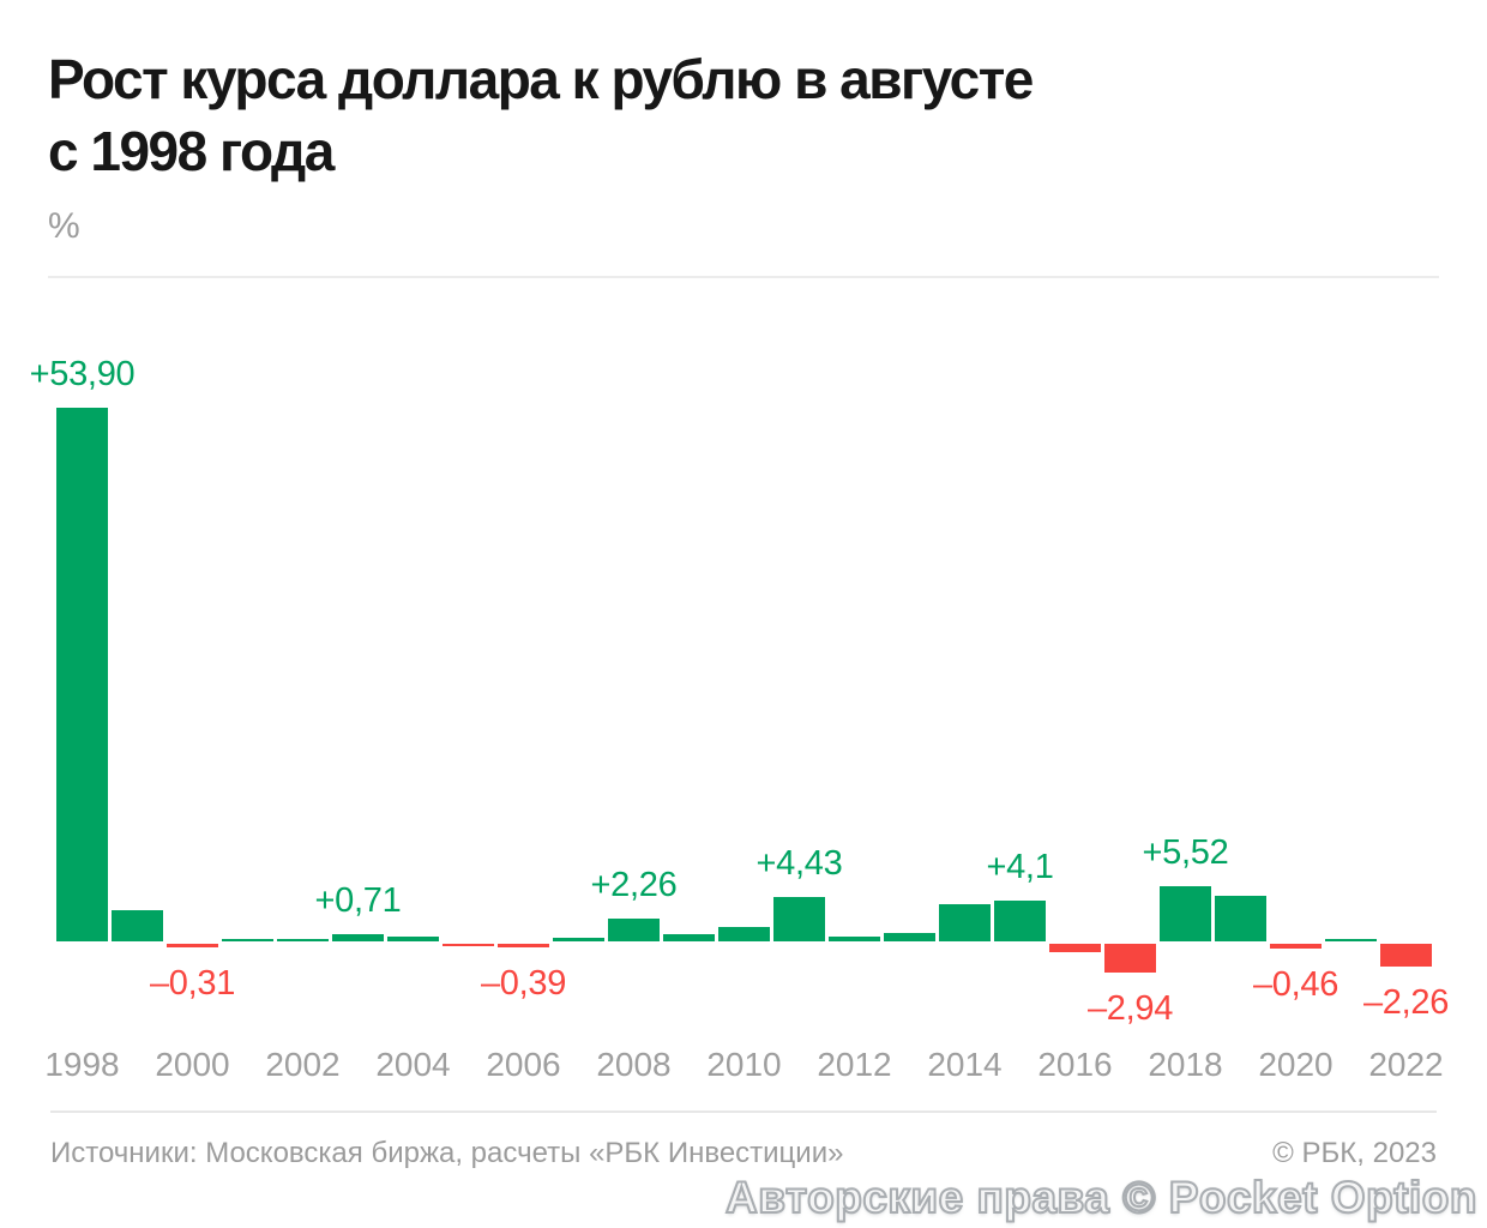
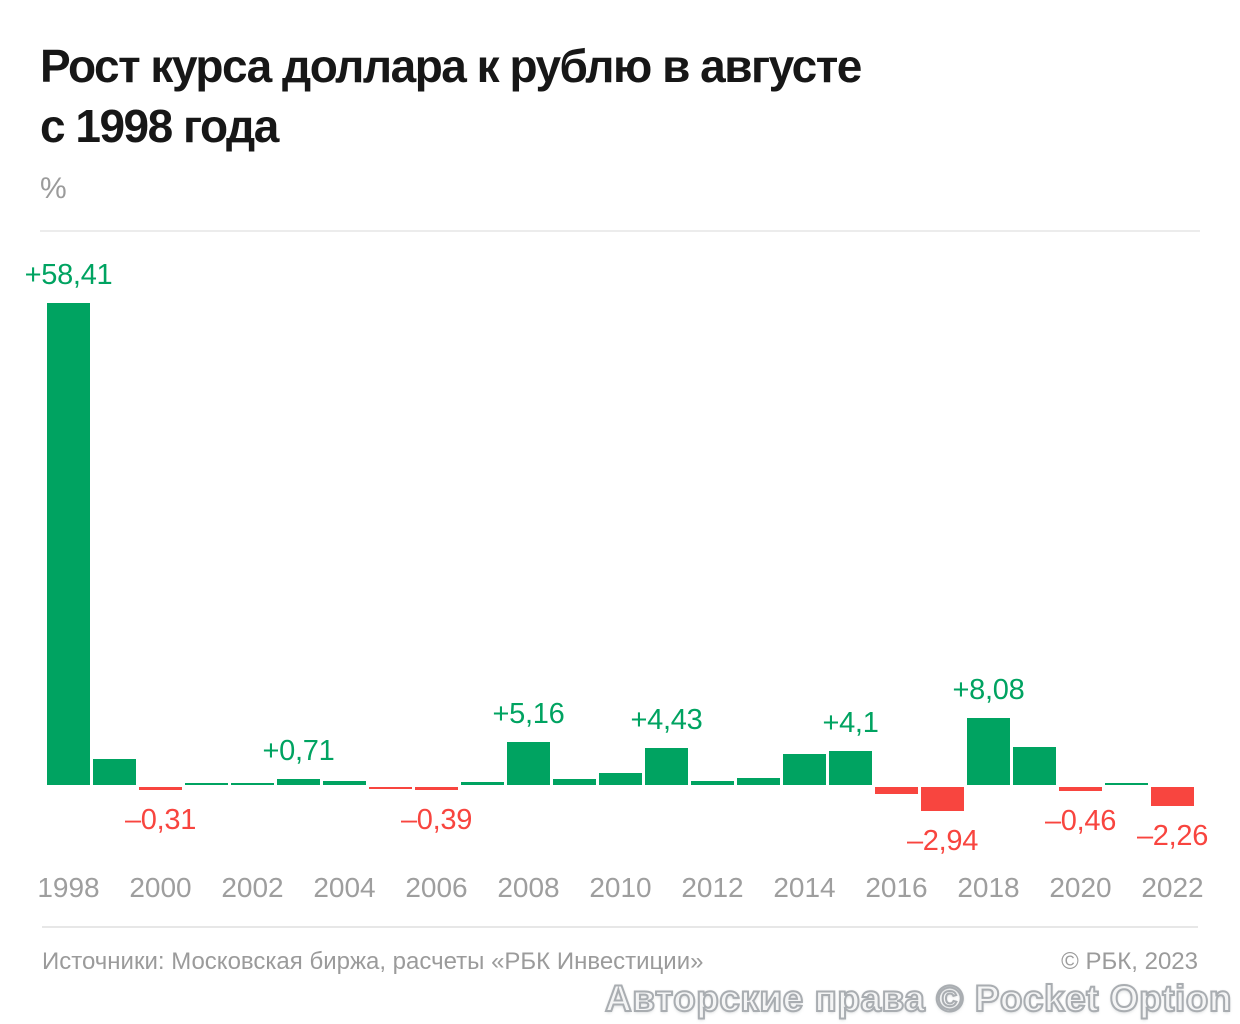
1998: +53,90 -> +58,41
2008: +2,26 -> +5,16
2018: +5,52 -> +8,08
